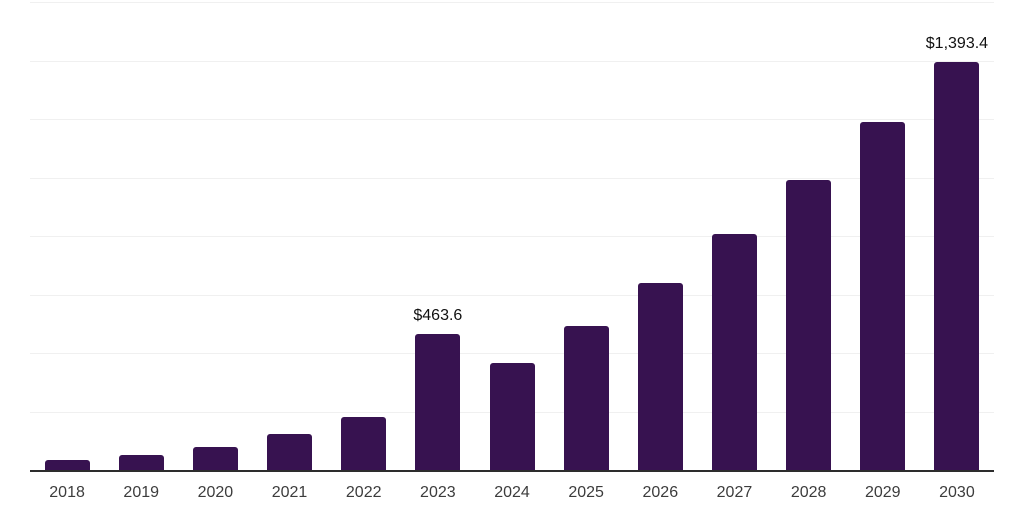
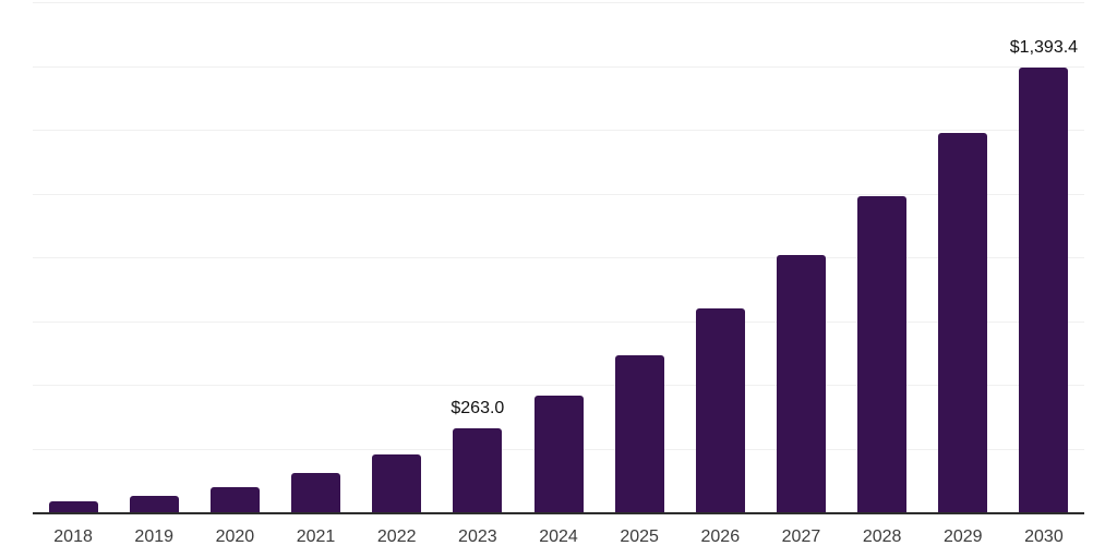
2023: $463.6 -> $263.0
